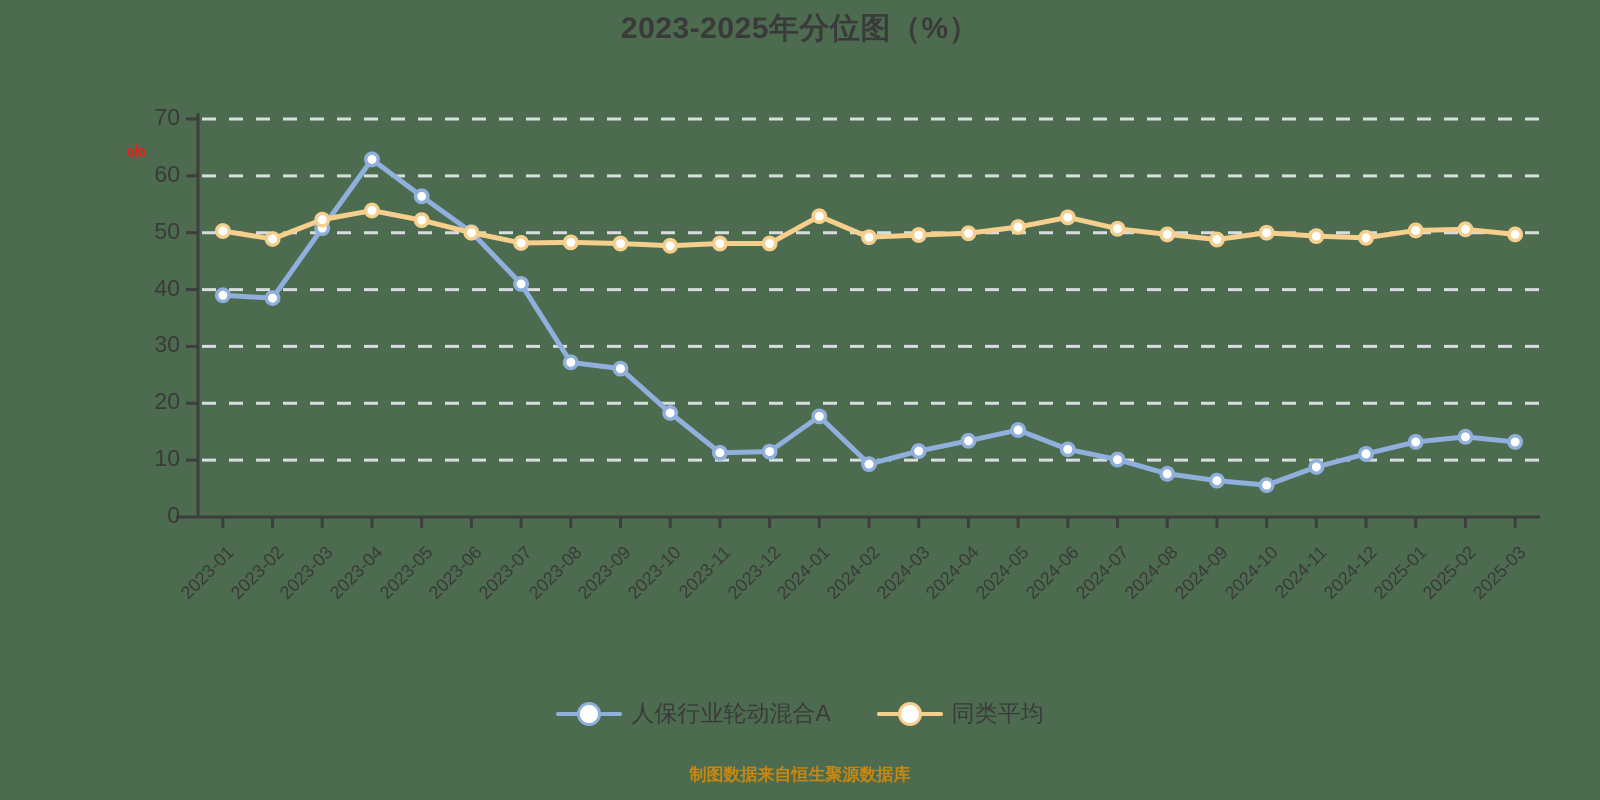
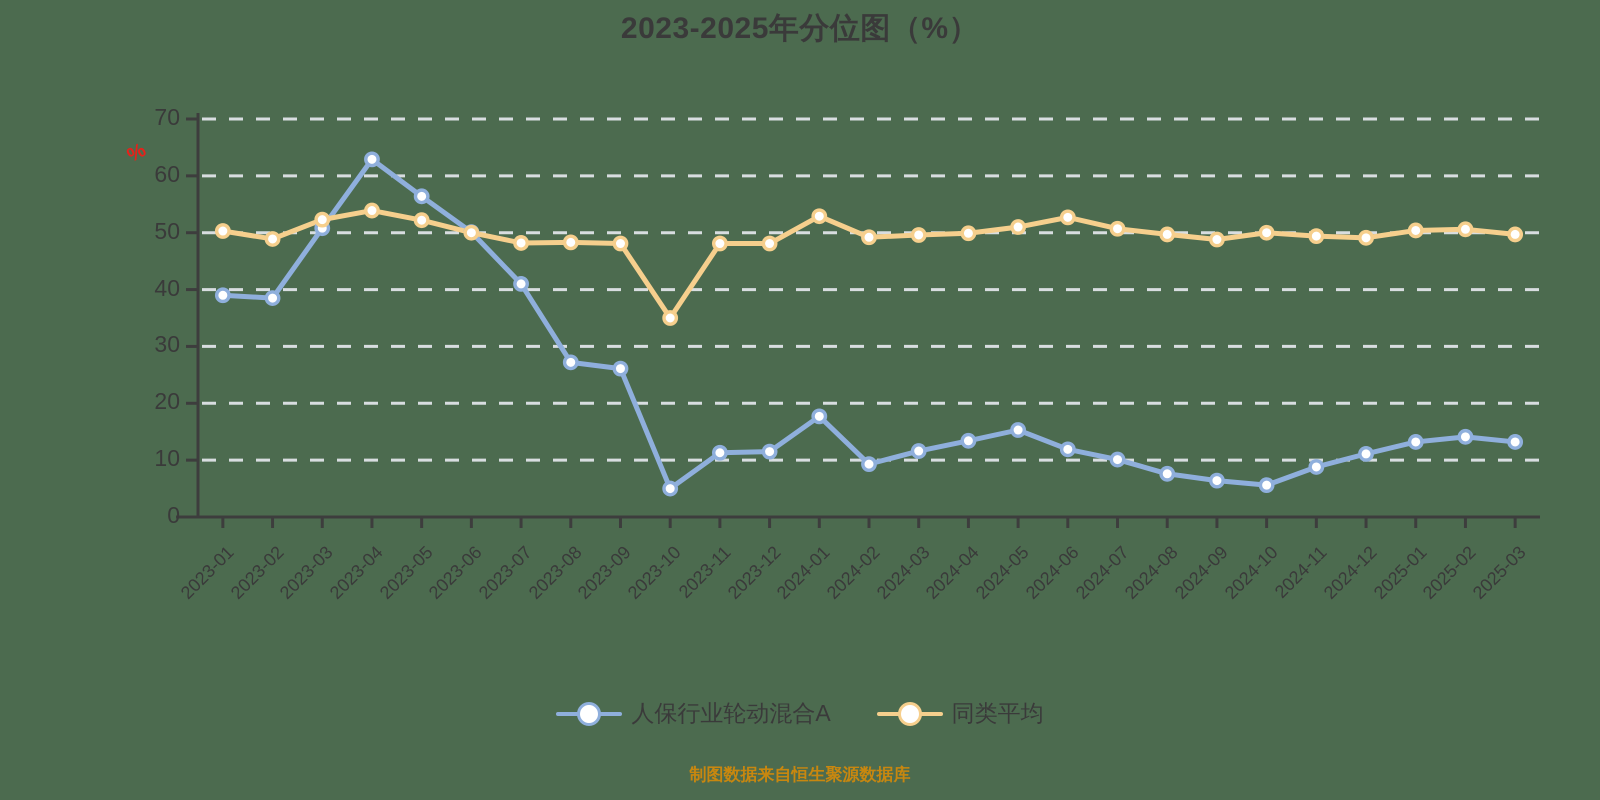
人保行业轮动混合A/2023-10: 18 -> 5
同类平均/2023-10: 48 -> 35
